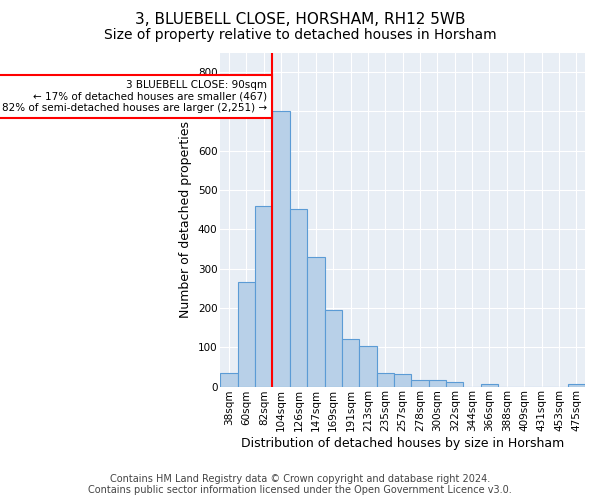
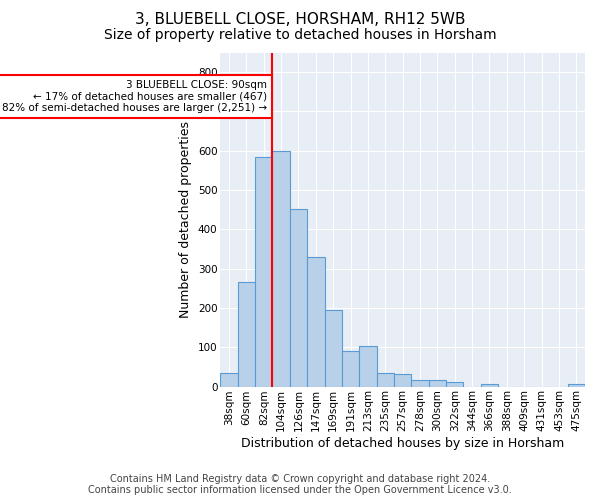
82sqm: 460 -> 585
104sqm: 700 -> 600
191sqm: 120 -> 90
